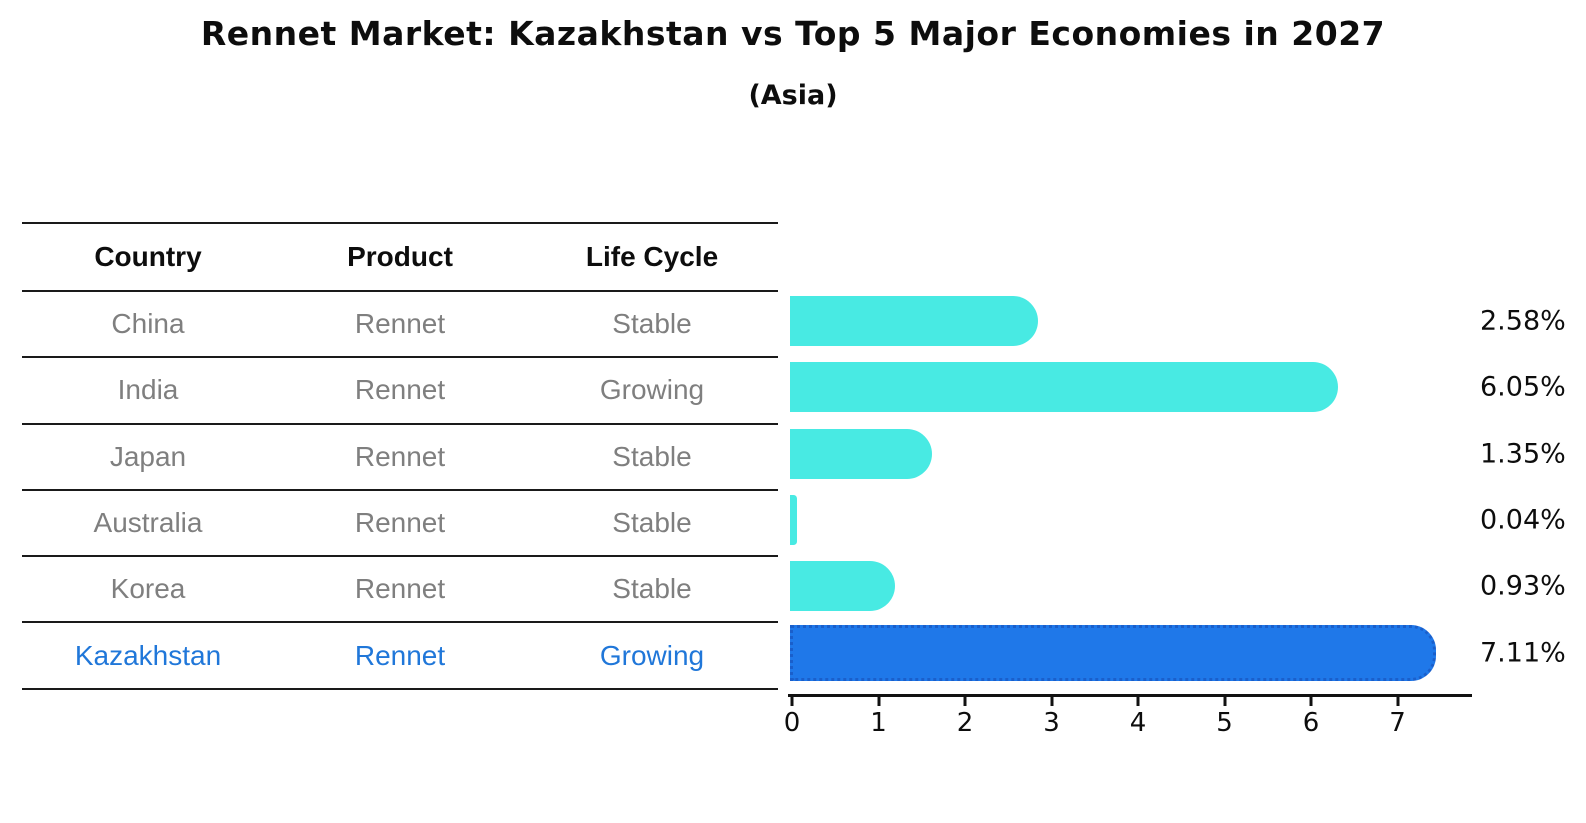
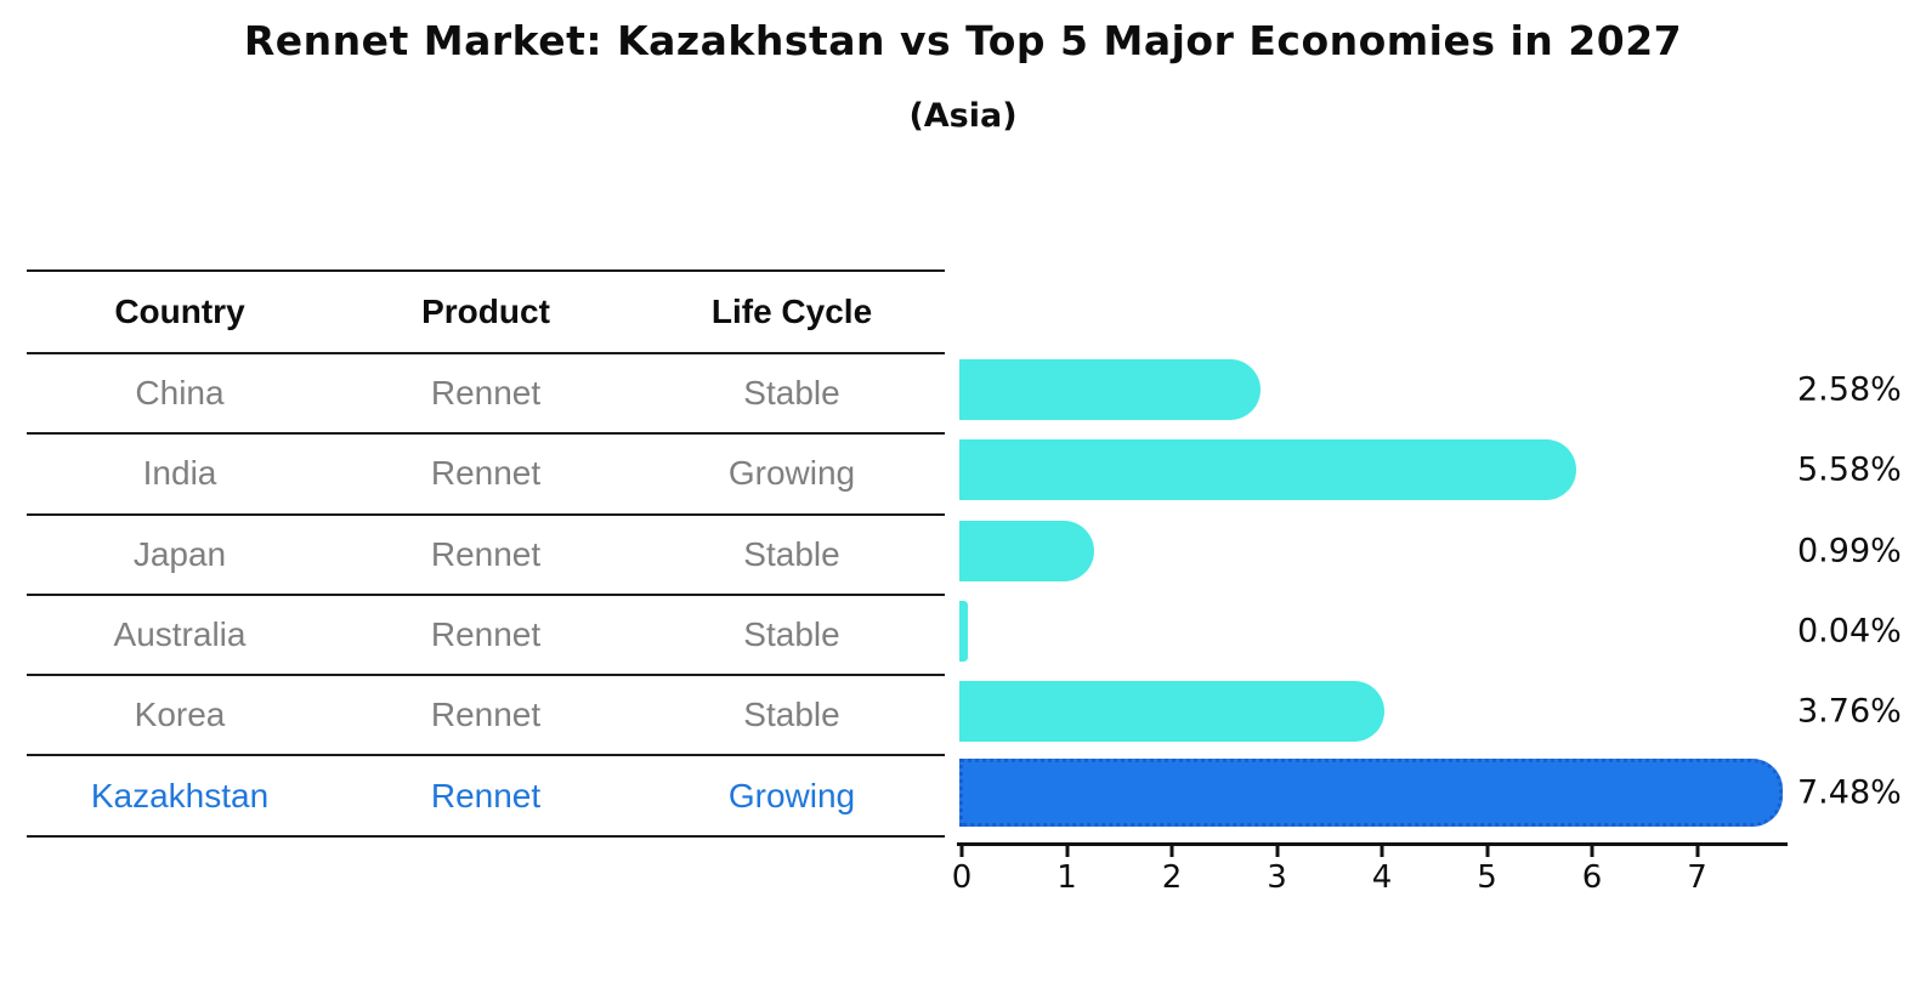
India: 6.05% -> 5.58%
Japan: 1.35% -> 0.99%
Korea: 0.93% -> 3.76%
Kazakhstan: 7.11% -> 7.48%
